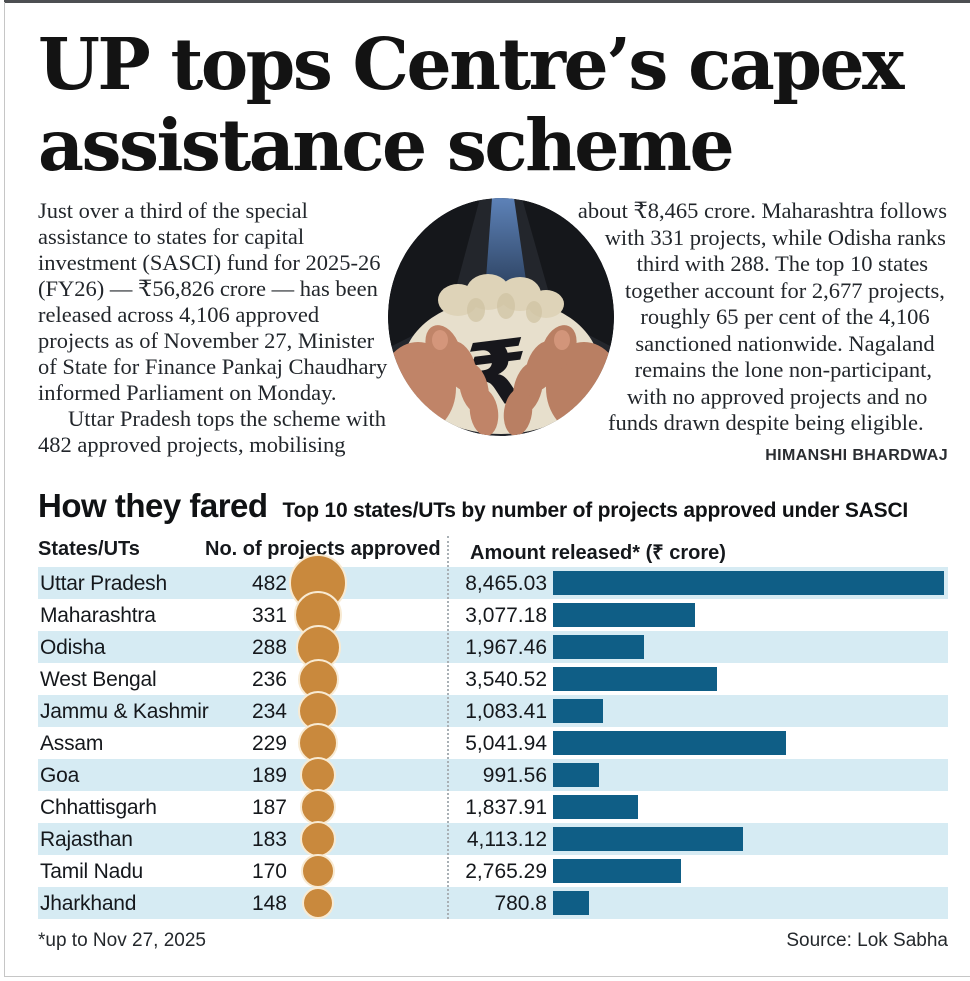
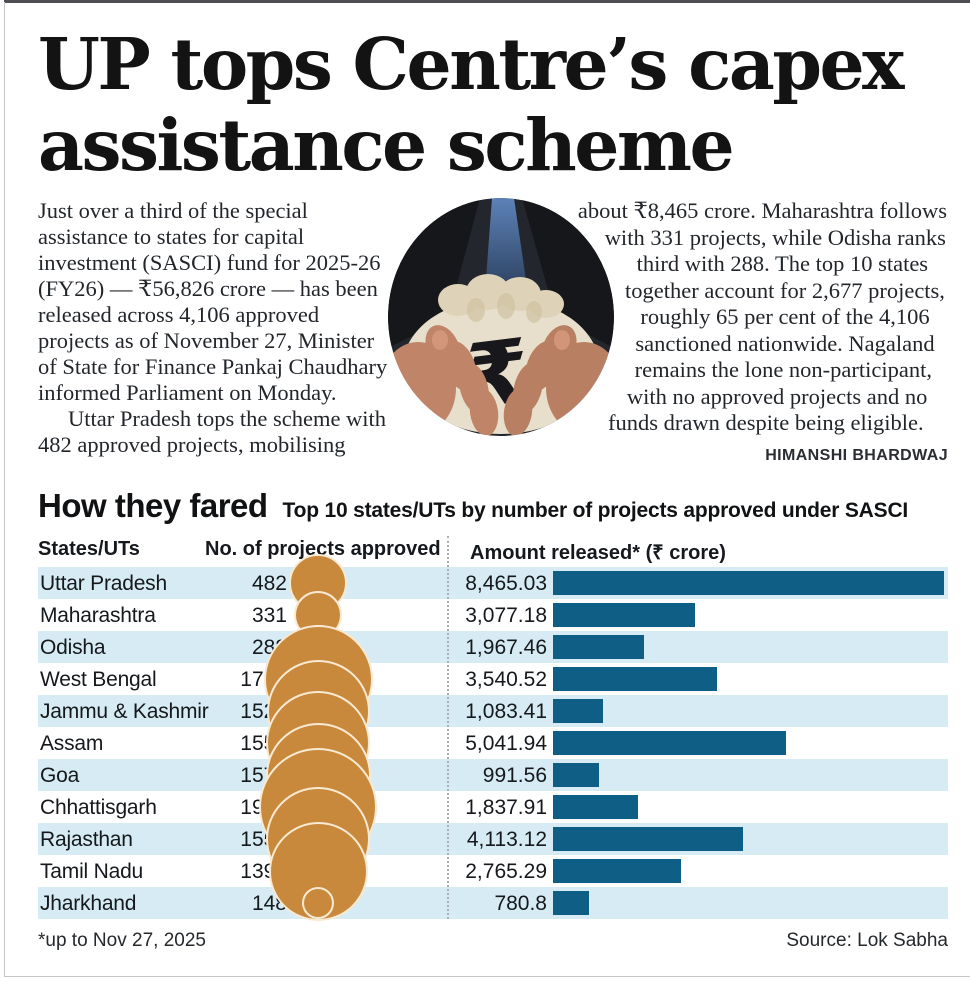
No. of projects approved/West Bengal: 236 -> 1708
No. of projects approved/Jammu & Kashmir: 234 -> 1522
No. of projects approved/Assam: 229 -> 1554
No. of projects approved/Goa: 189 -> 1576
No. of projects approved/Chhattisgarh: 187 -> 1988
No. of projects approved/Rajasthan: 183 -> 1557
No. of projects approved/Tamil Nadu: 170 -> 1393
